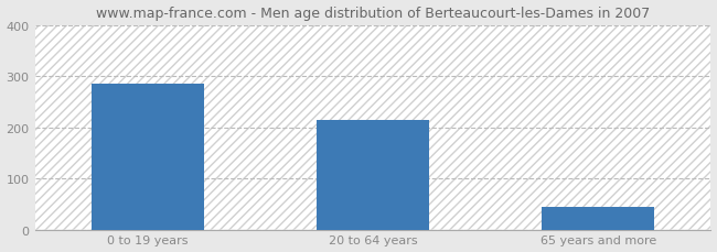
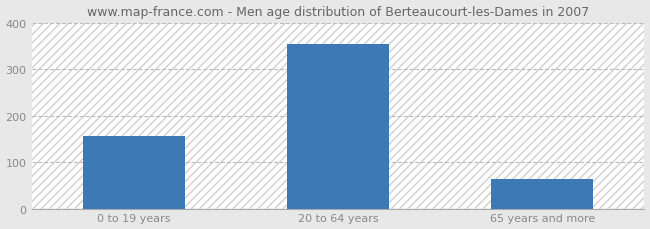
0 to 19 years: 285 -> 157
20 to 64 years: 215 -> 354
65 years and more: 45 -> 63
